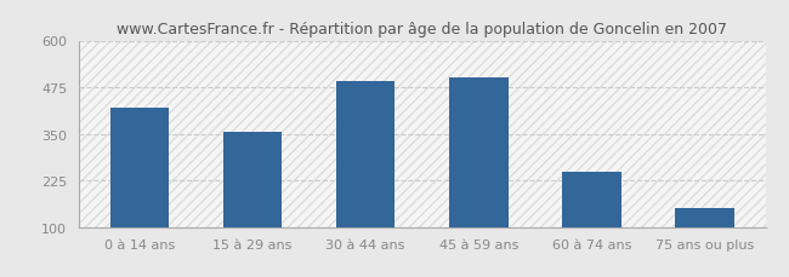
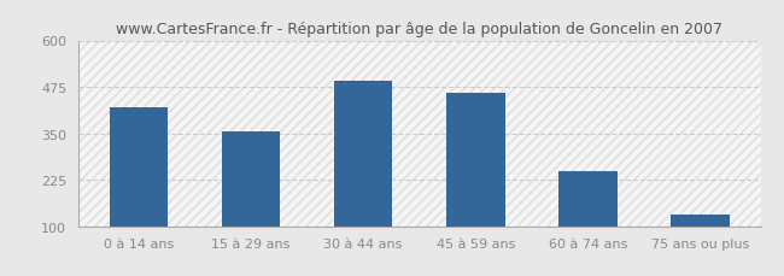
45 à 59 ans: 500 -> 460
75 ans ou plus: 150 -> 130
